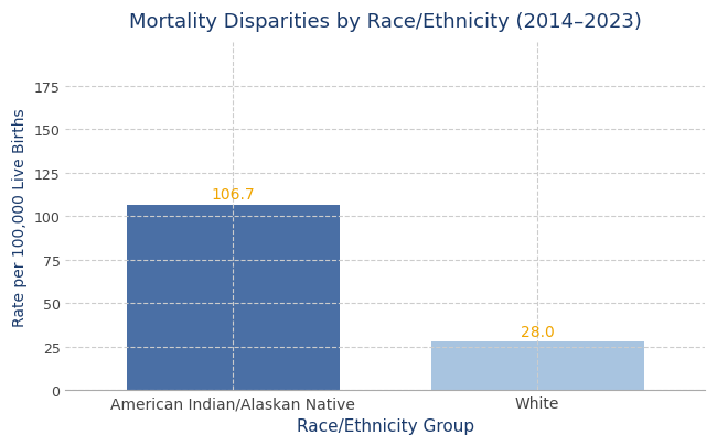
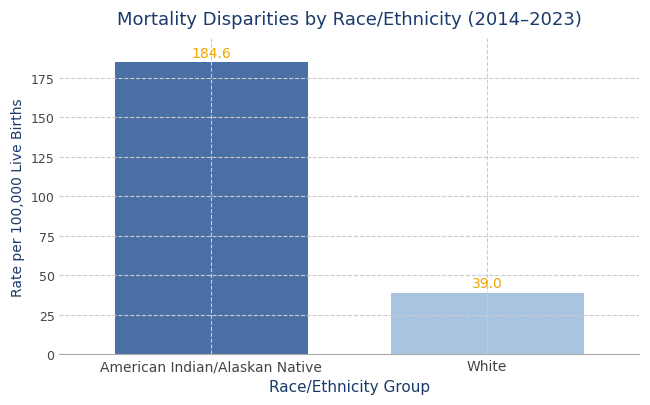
American Indian/Alaskan Native: 106.7 -> 184.6
White: 28.0 -> 39.0
